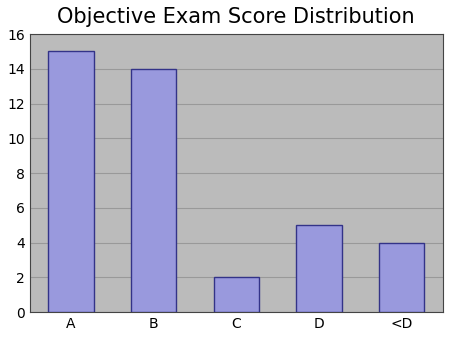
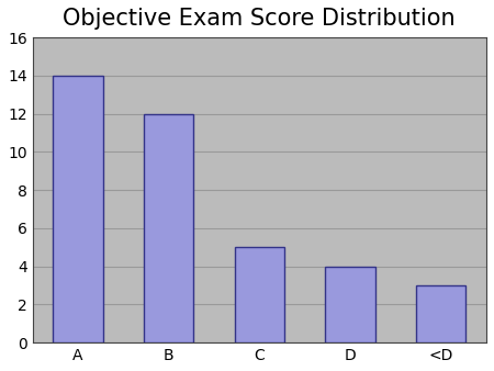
A: 15 -> 14
B: 14 -> 12
C: 2 -> 5
D: 5 -> 4
<D: 4 -> 3
